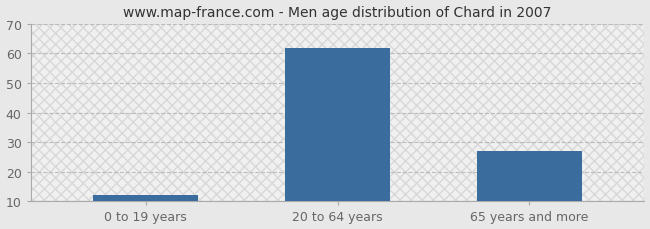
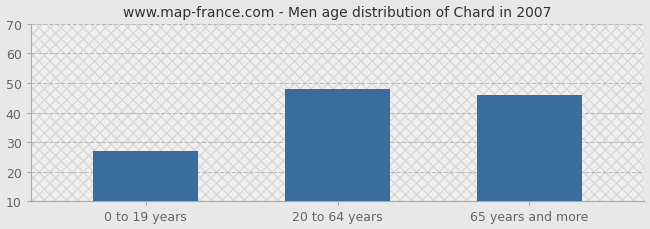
0 to 19 years: 12 -> 27
20 to 64 years: 62 -> 48
65 years and more: 27 -> 46
